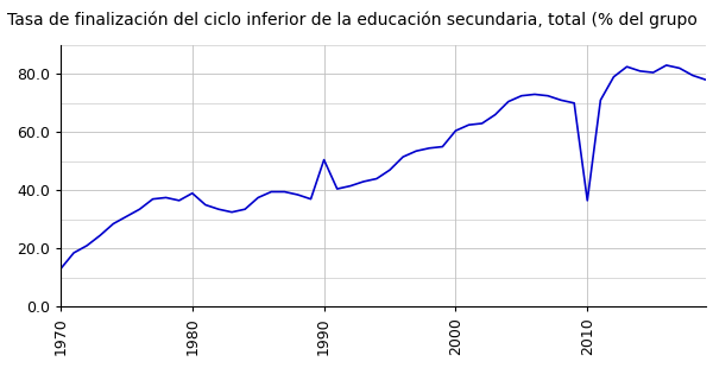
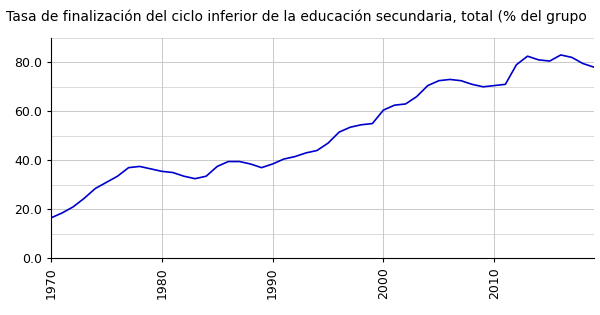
1970: 13.0 -> 16.5
1980: 39.0 -> 35.5
1990: 50.5 -> 38.5
2010: 36.5 -> 70.5
